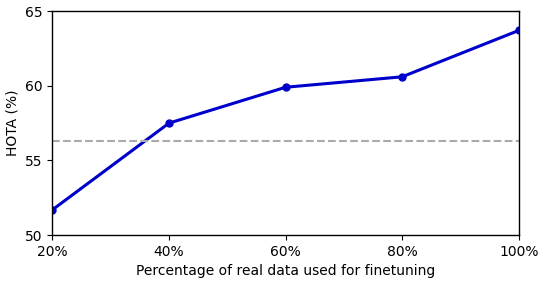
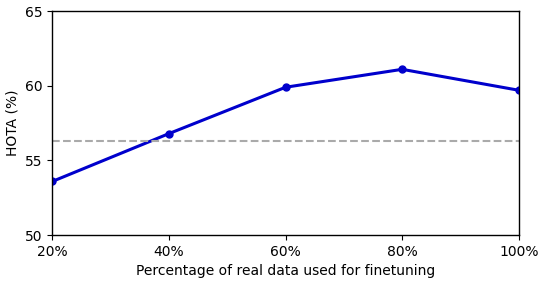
20%: 51.7 -> 53.6
40%: 57.5 -> 56.8
80%: 60.6 -> 61.1
100%: 63.7 -> 59.7
